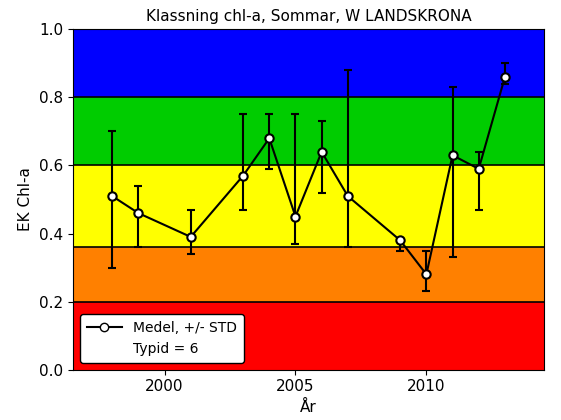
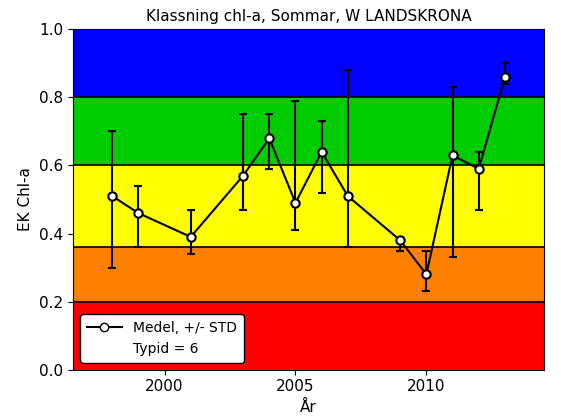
2005: 0.45 -> 0.49
